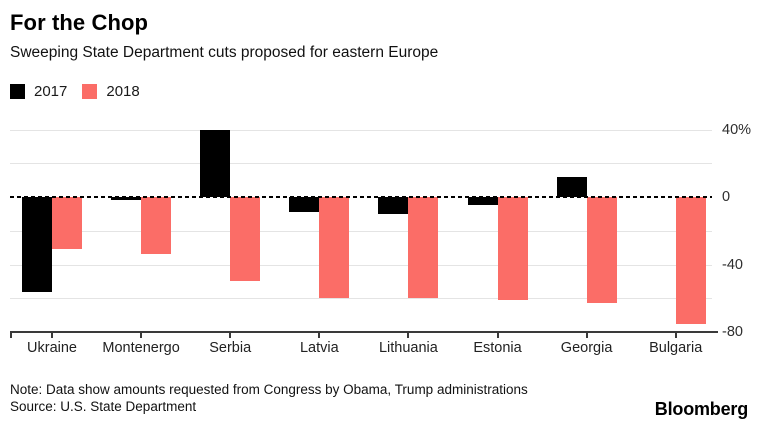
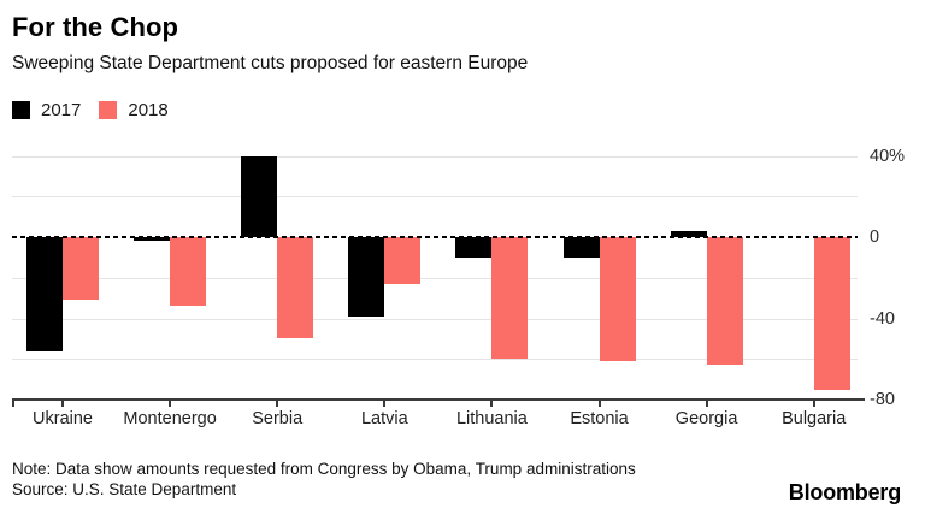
2017/Latvia: -9% -> -39%
2018/Latvia: -60% -> -23%
2017/Estonia: -5% -> -10%
2017/Georgia: 12% -> 3%
